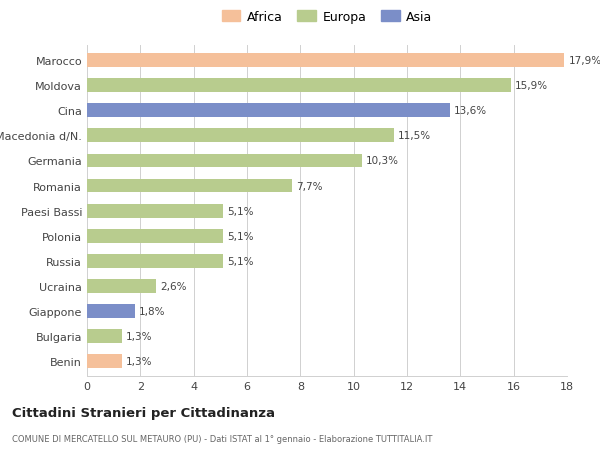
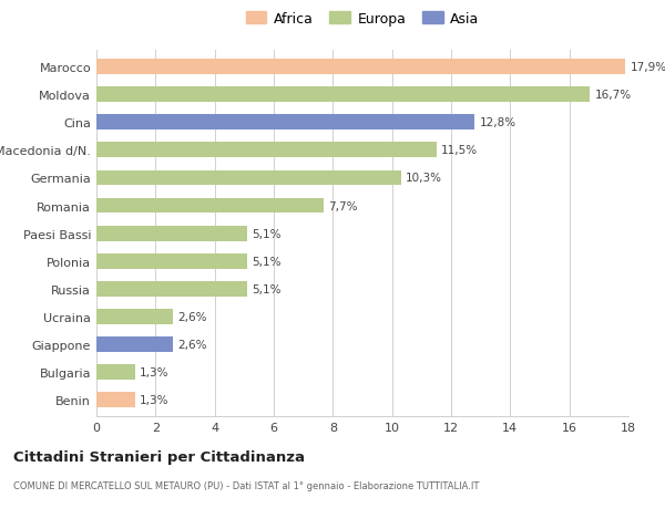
Moldova: 15,9% -> 16,7%
Cina: 13,6% -> 12,8%
Giappone: 1,8% -> 2,6%
